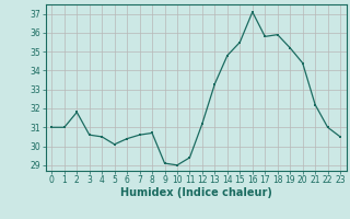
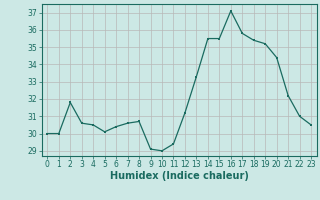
0: 31.0 -> 30.0
1: 31.0 -> 30.0
14: 34.8 -> 35.5
18: 35.9 -> 35.4
